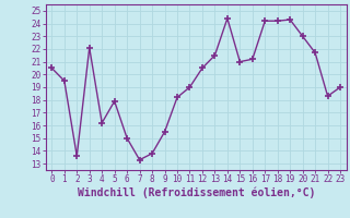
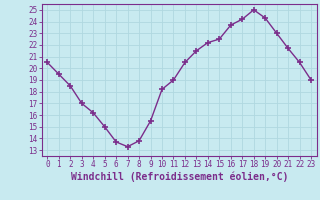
2: 13.6 -> 18.5
3: 22.1 -> 17.0
5: 17.9 -> 15.0
6: 15.0 -> 13.7
14: 24.4 -> 22.2
15: 21.0 -> 22.5
16: 21.2 -> 23.7
18: 24.2 -> 25.0
22: 18.3 -> 20.5
